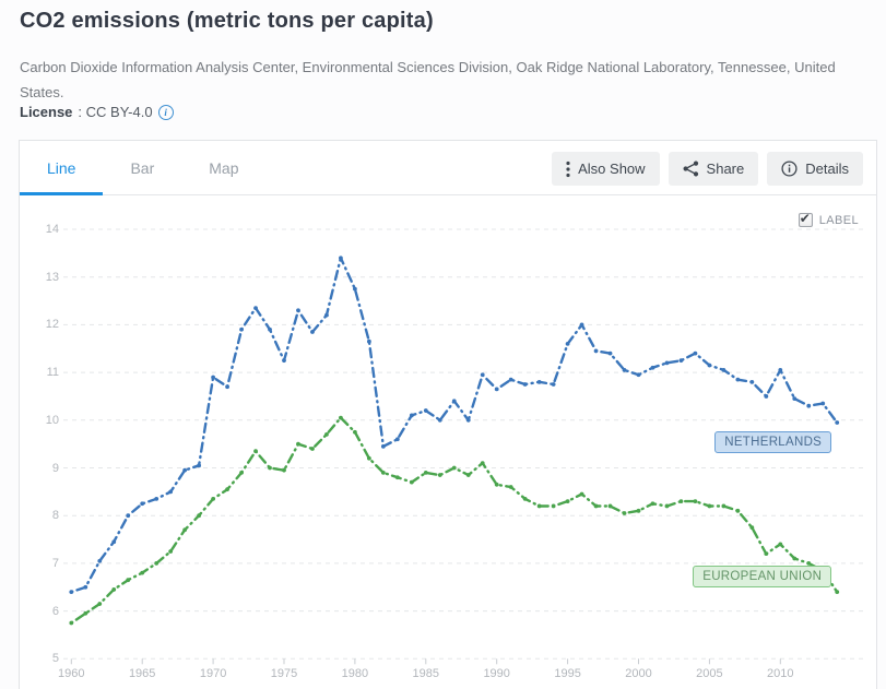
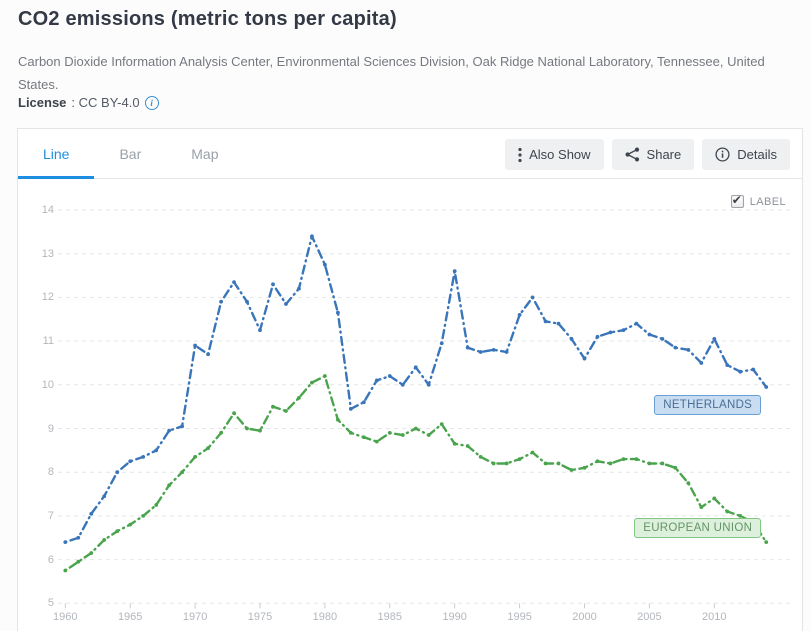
EUROPEAN UNION/1980: 9.8 -> 10.2
NETHERLANDS/1990: 10.7 -> 12.6
NETHERLANDS/2000: 10.9 -> 10.6
